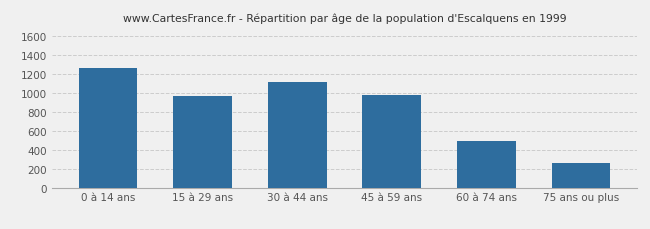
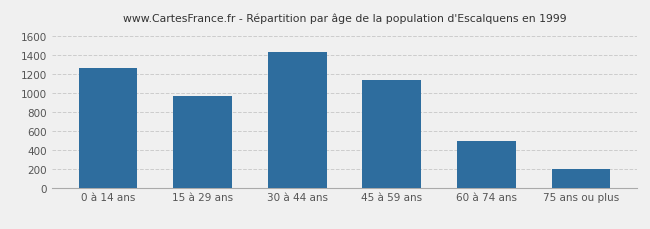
30 à 44 ans: 1120 -> 1440
45 à 59 ans: 980 -> 1140
75 ans ou plus: 260 -> 200
